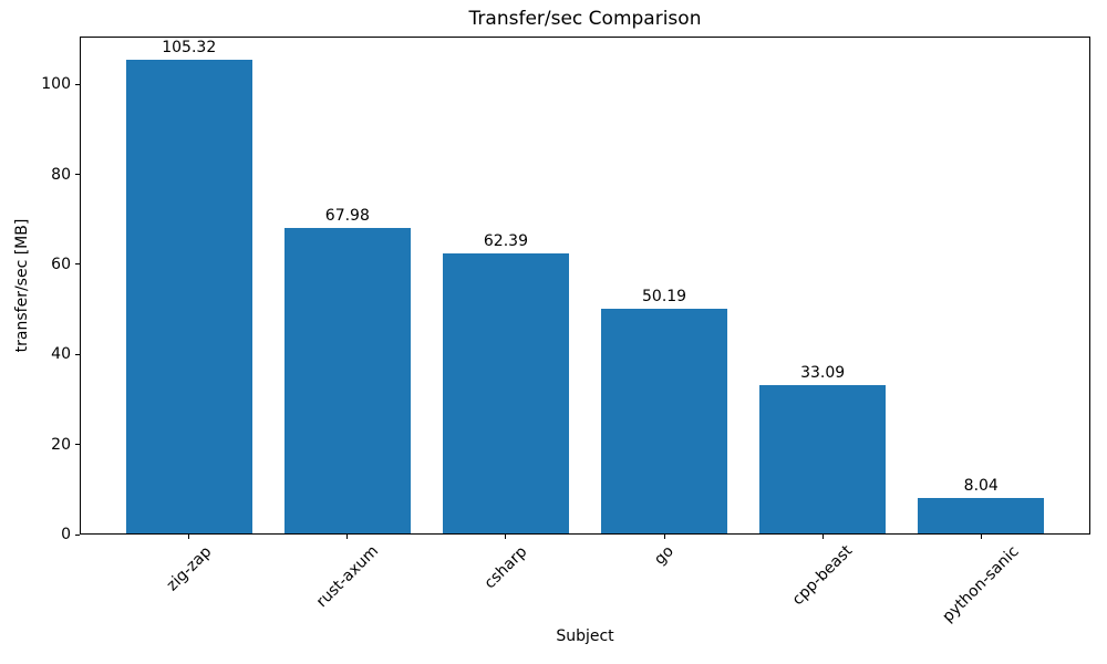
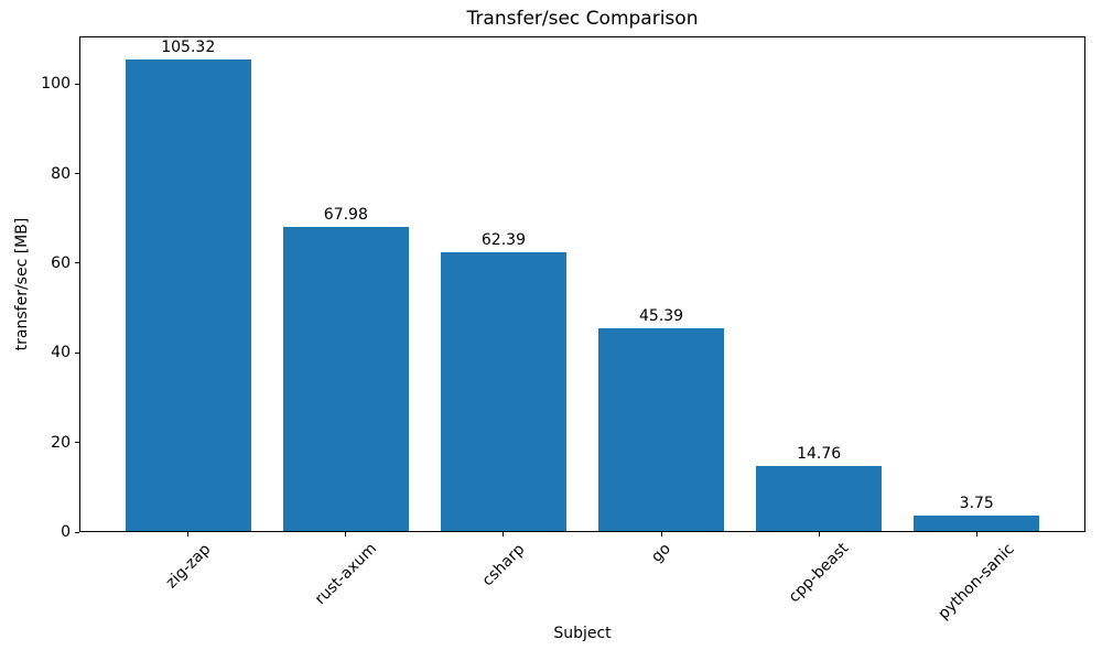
go: 50.19 -> 45.39
cpp-beast: 33.09 -> 14.76
python-sanic: 8.04 -> 3.75
